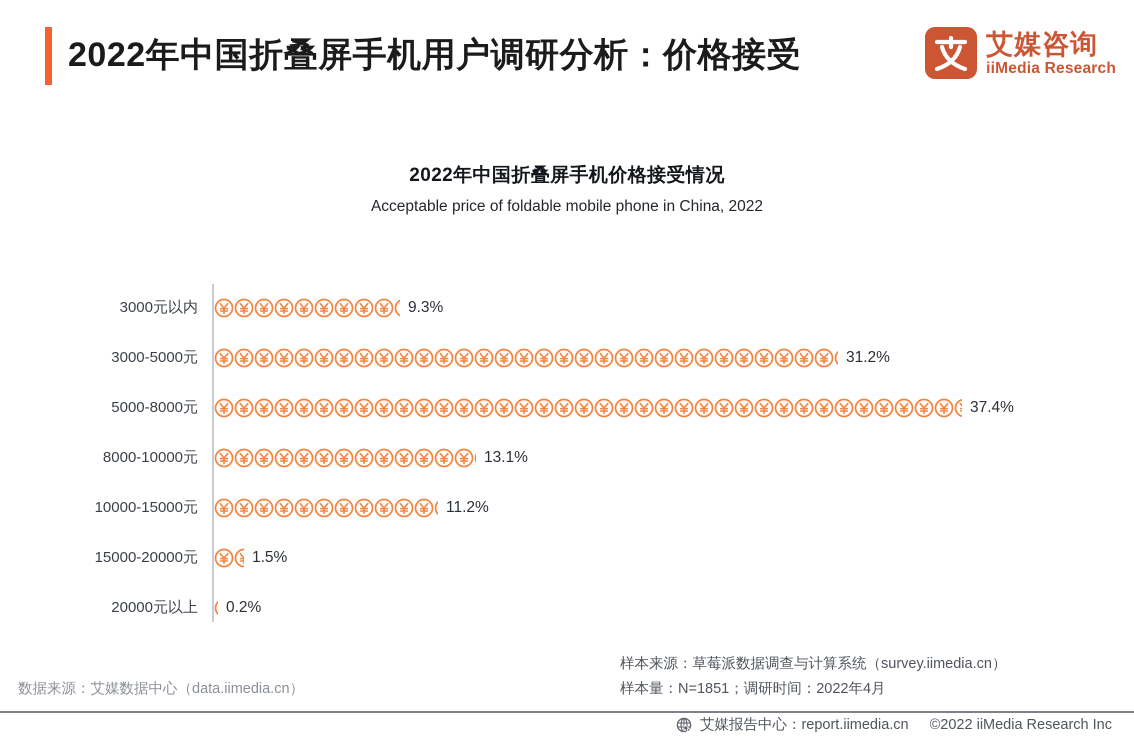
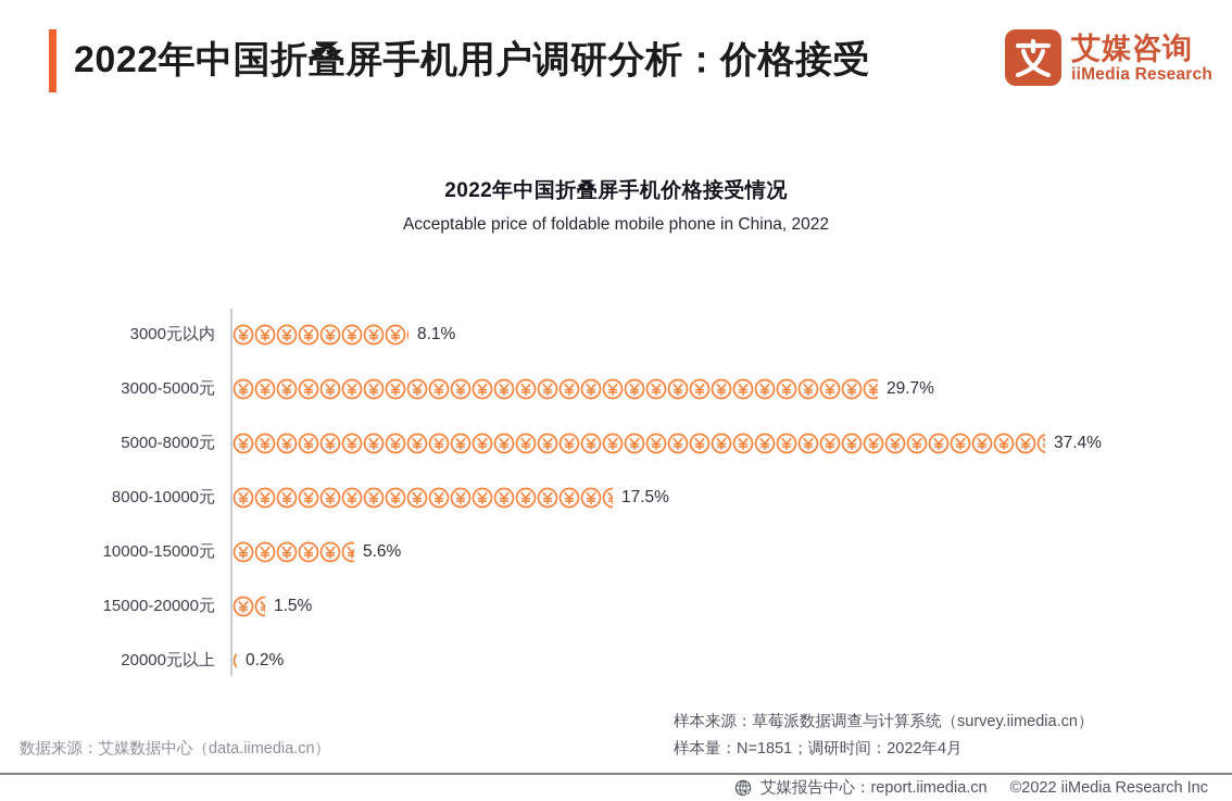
3000元以内: 9.3% -> 8.1%
3000-5000元: 31.2% -> 29.7%
8000-10000元: 13.1% -> 17.5%
10000-15000元: 11.2% -> 5.6%
